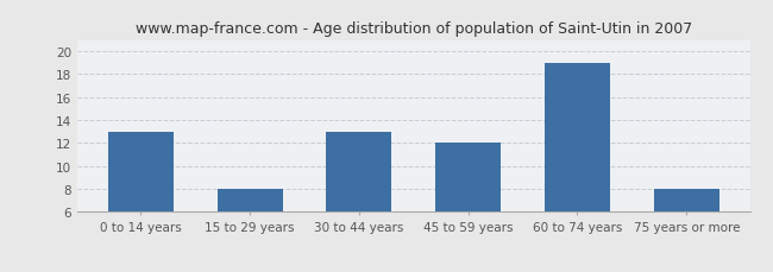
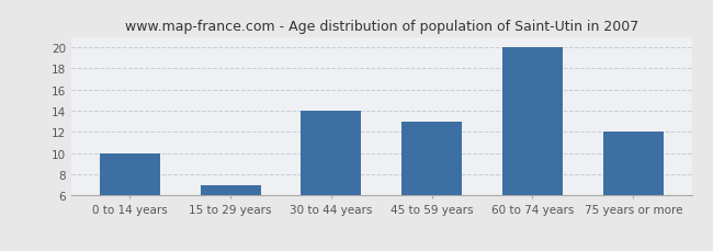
0 to 14 years: 13 -> 10
15 to 29 years: 8 -> 7
30 to 44 years: 13 -> 14
45 to 59 years: 12 -> 13
60 to 74 years: 19 -> 20
75 years or more: 8 -> 12
